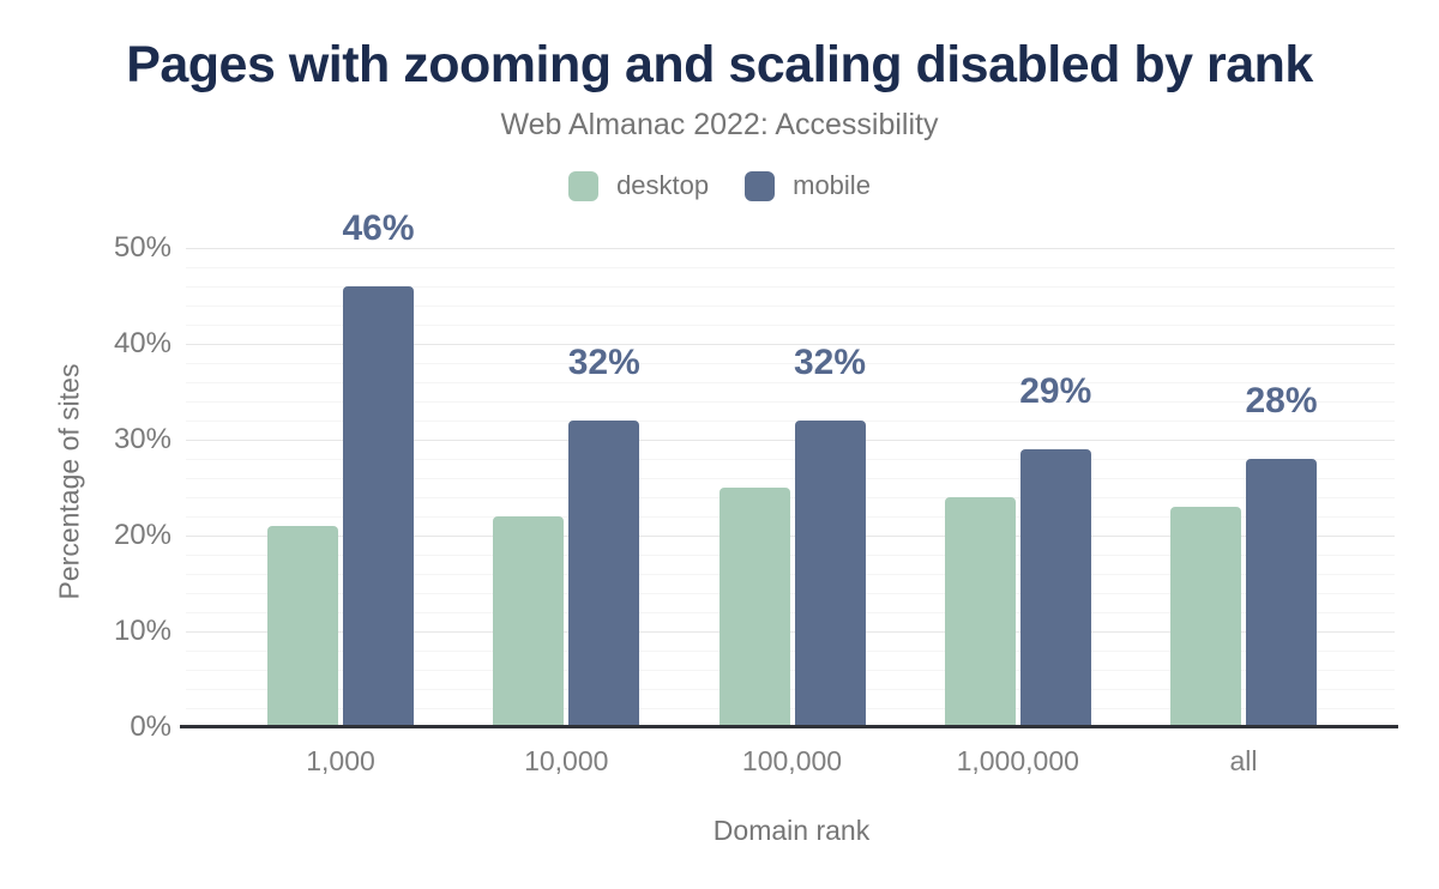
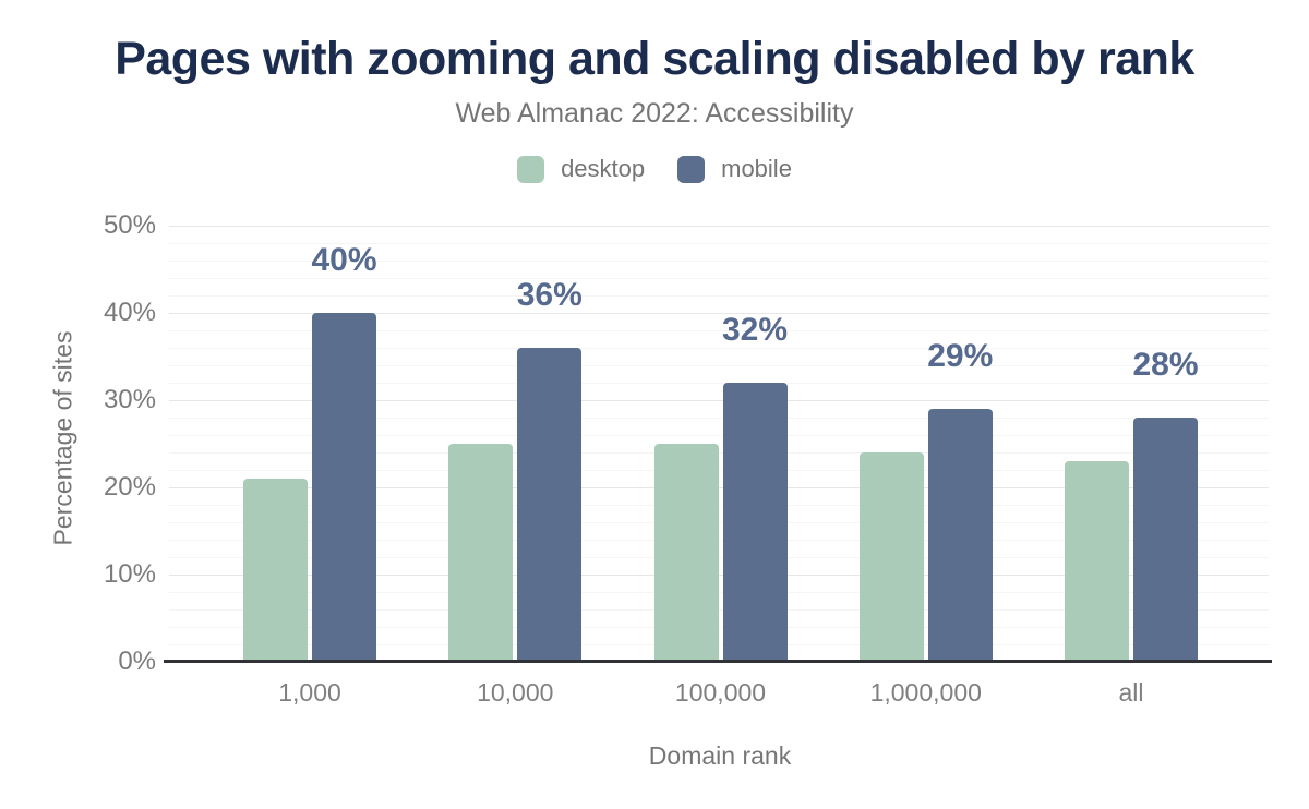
mobile/1,000: 46% -> 40%
desktop/10,000: 22% -> 25%
mobile/10,000: 32% -> 36%
